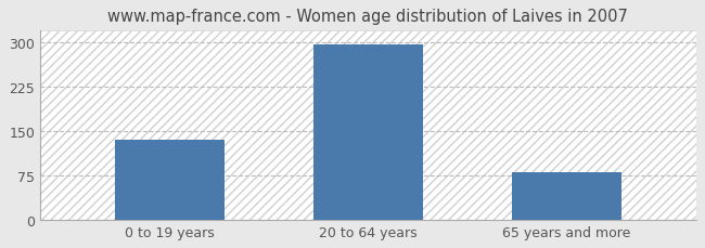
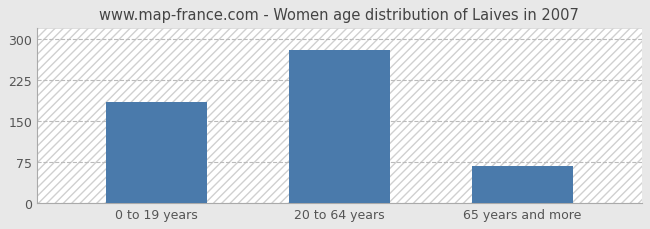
0 to 19 years: 135 -> 184
20 to 64 years: 295 -> 280
65 years and more: 80 -> 68
